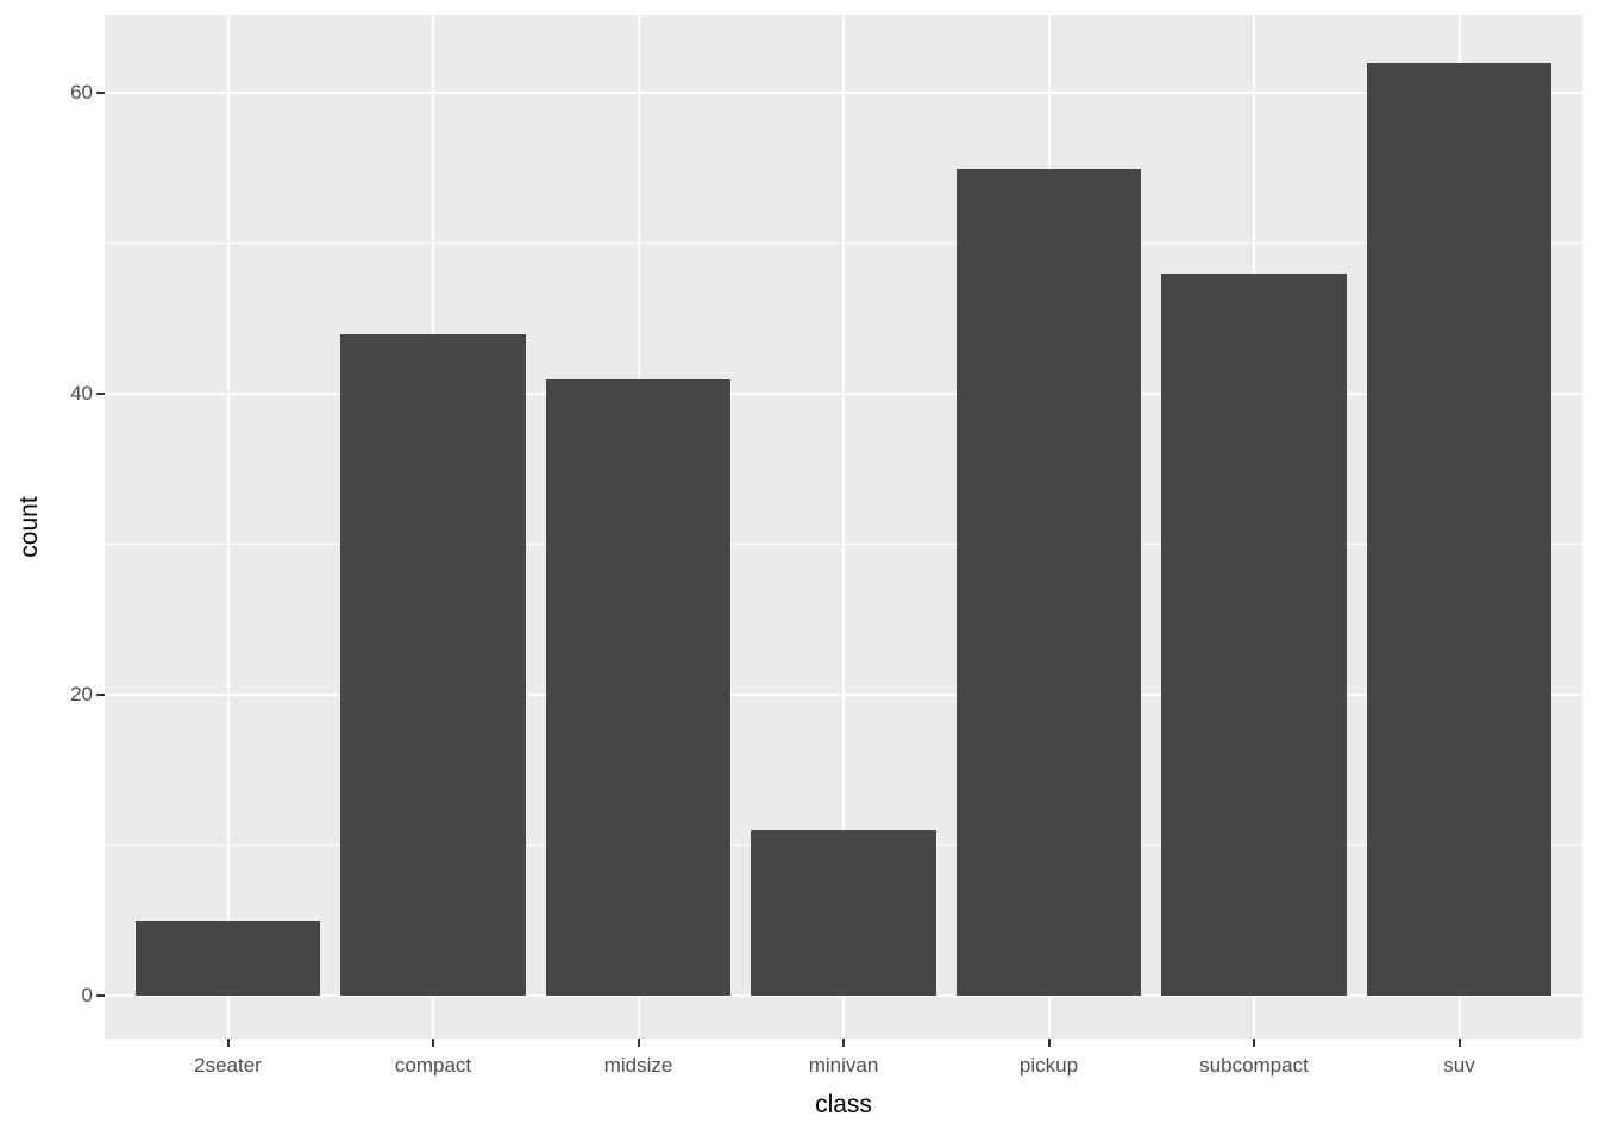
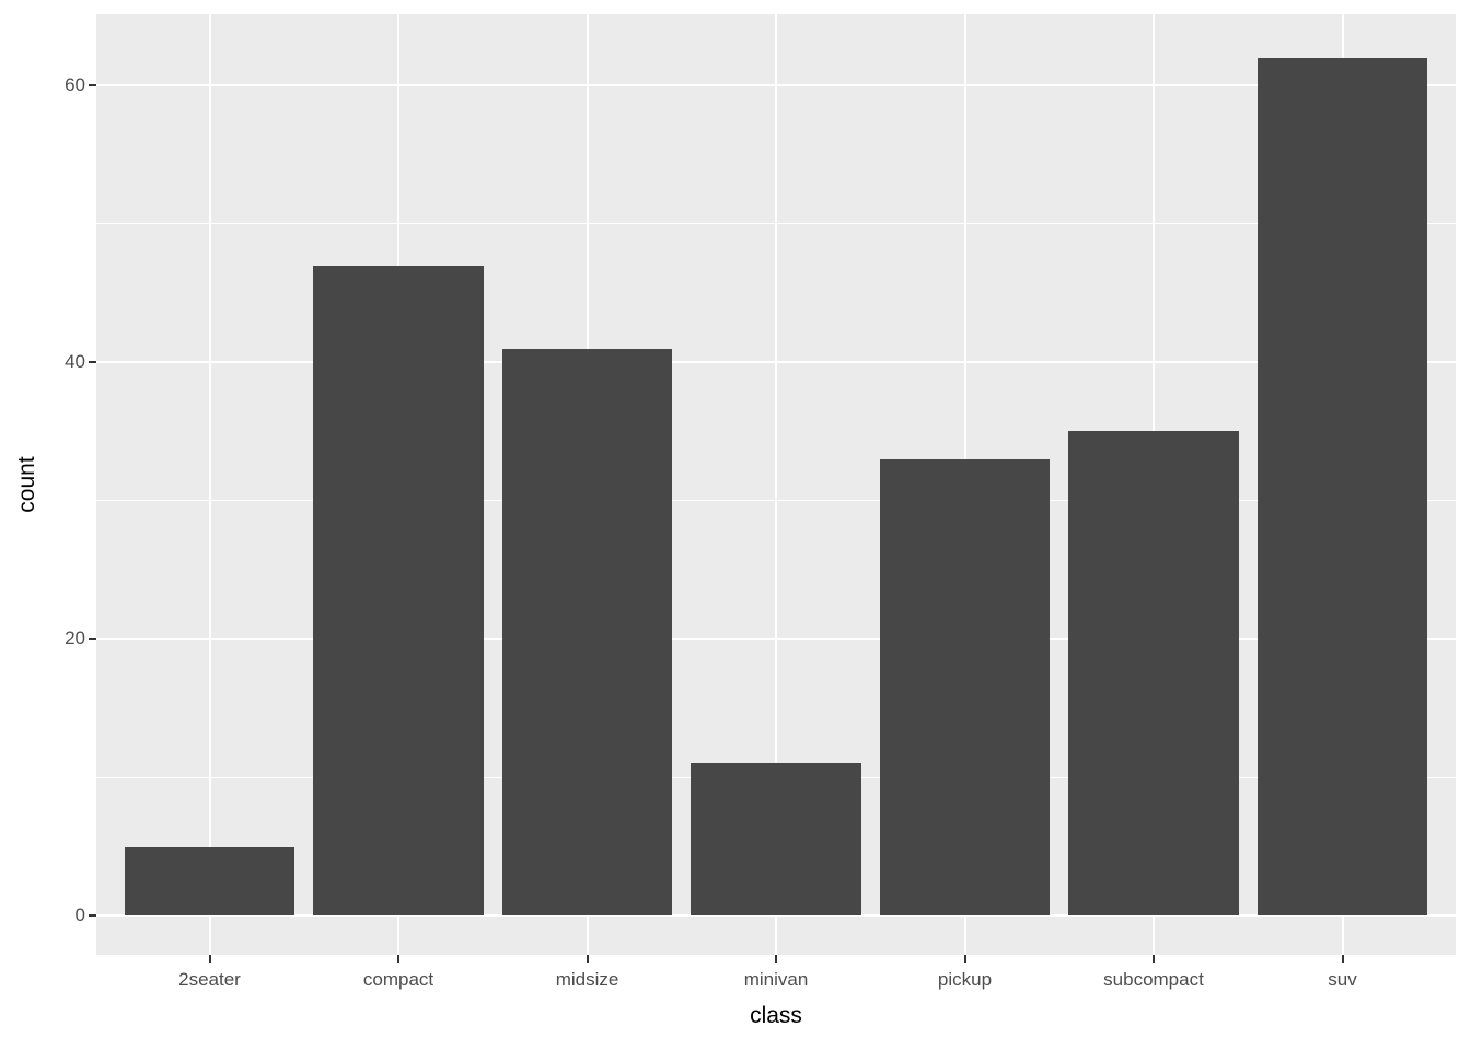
compact: 44 -> 47
pickup: 55 -> 33
subcompact: 48 -> 35
